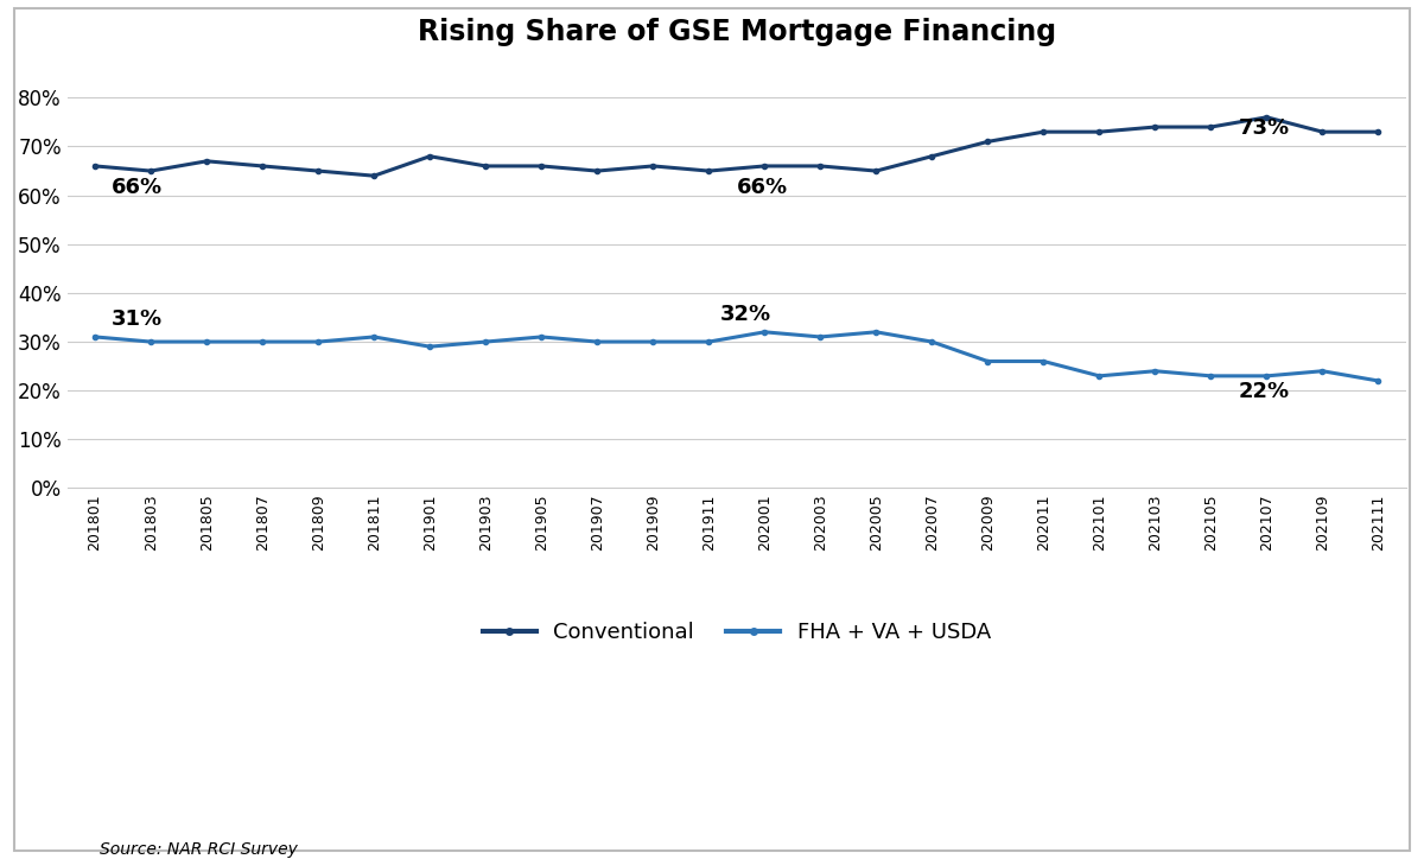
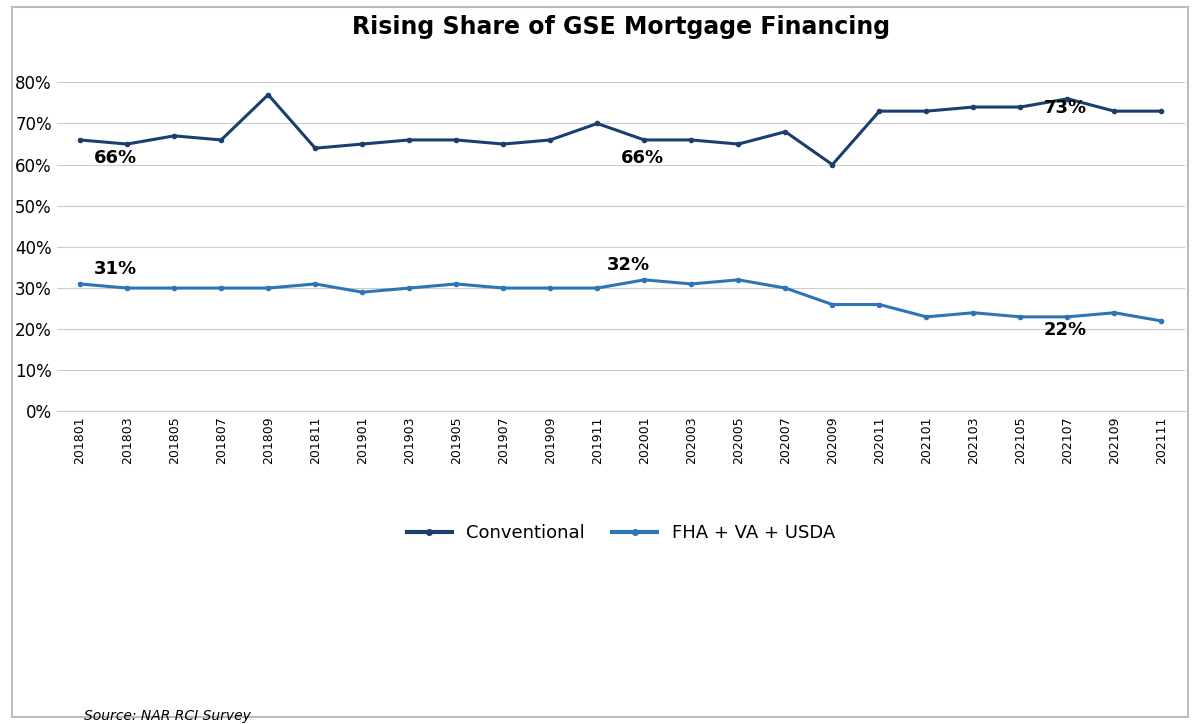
Conventional/201809: 65% -> 77%
Conventional/201901: 68% -> 65%
Conventional/201911: 65% -> 70%
Conventional/202009: 71% -> 60%
